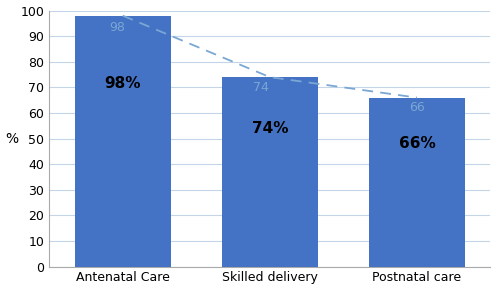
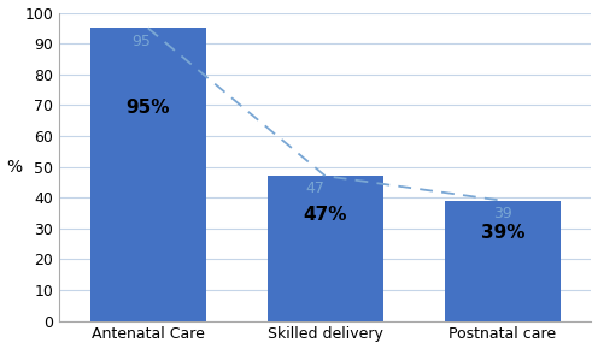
Antenatal Care: 98% -> 95%
Skilled delivery: 74% -> 47%
Postnatal care: 66% -> 39%
